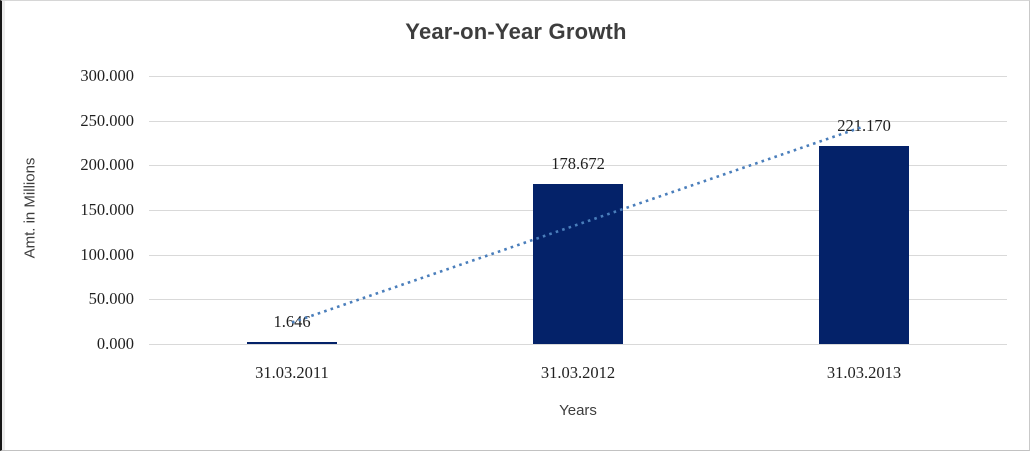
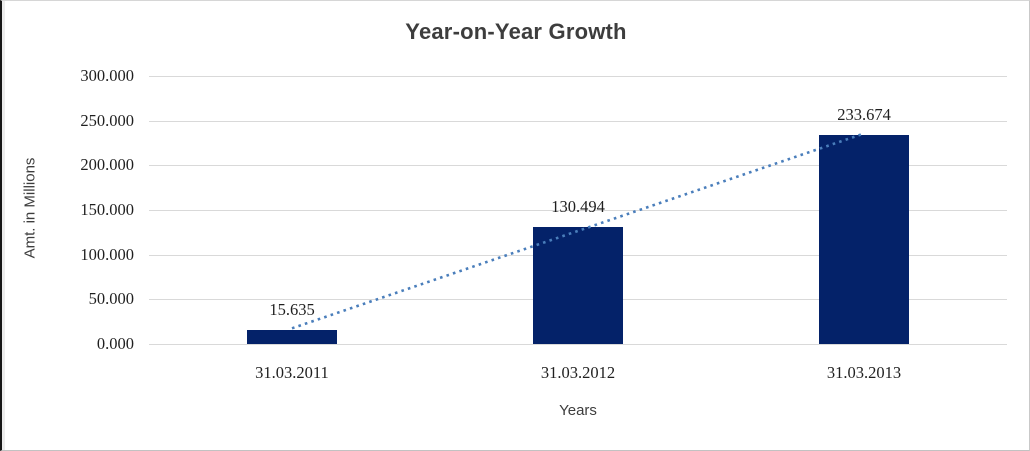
31.03.2011: 1.646 -> 15.635
31.03.2012: 178.672 -> 130.494
31.03.2013: 221.170 -> 233.674
